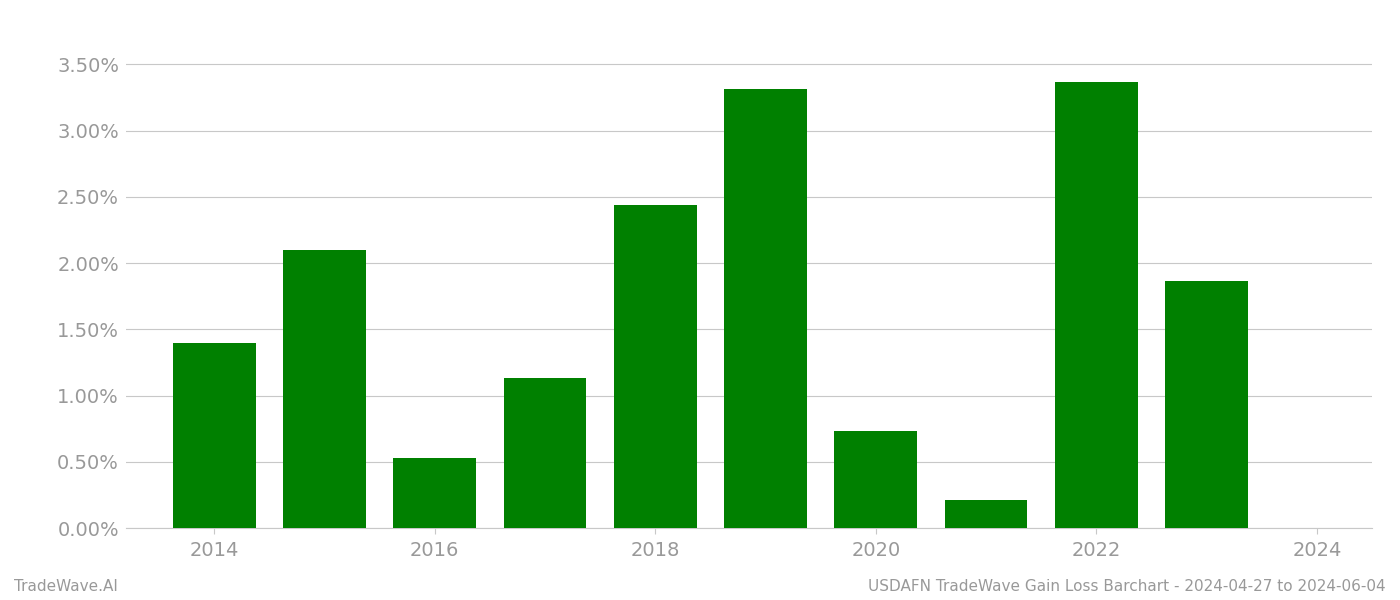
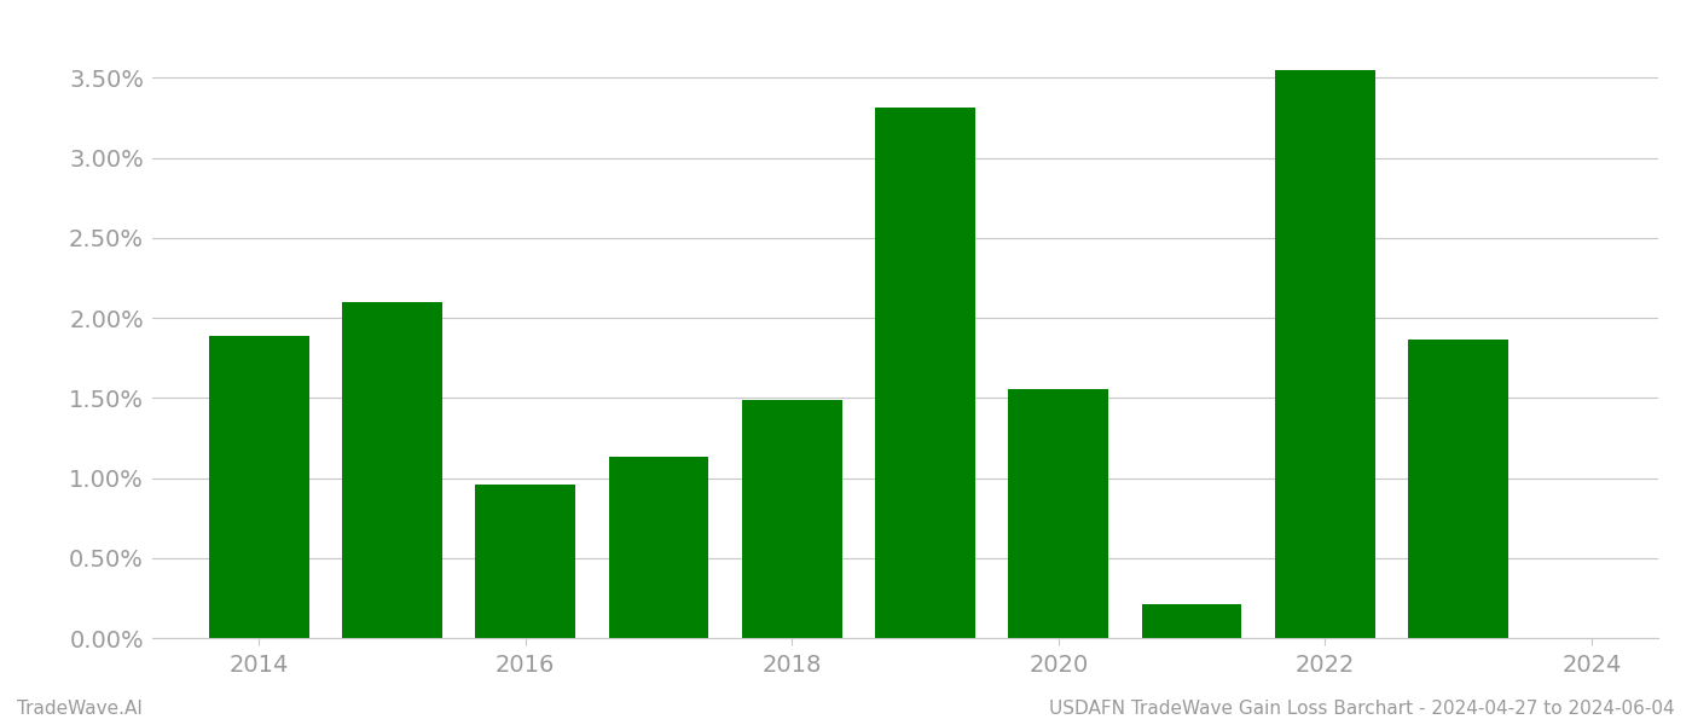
2014: 1.40% -> 1.88%
2016: 0.53% -> 0.95%
2018: 2.44% -> 1.49%
2020: 0.73% -> 1.55%
2022: 3.37% -> 3.55%
